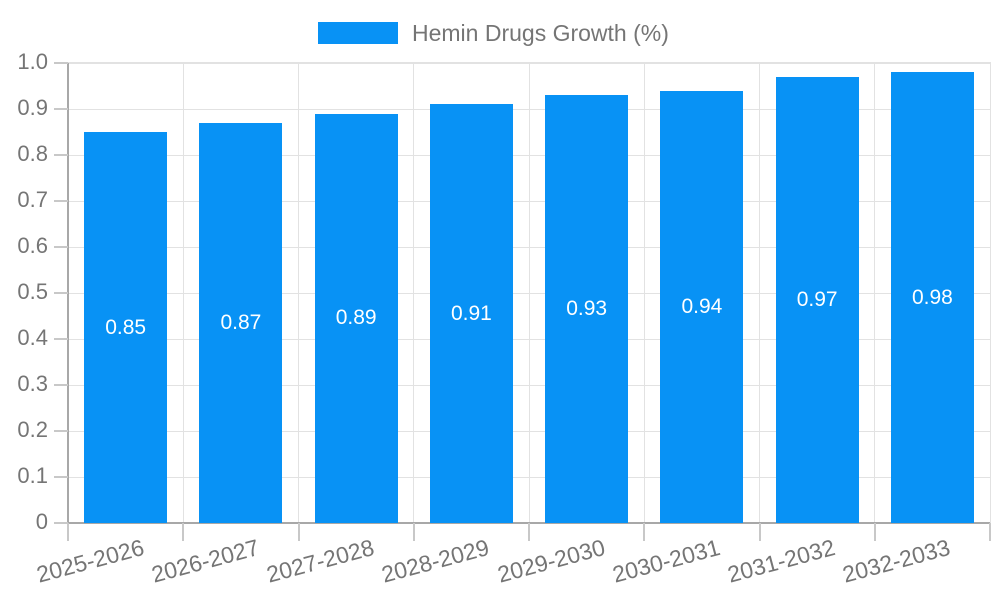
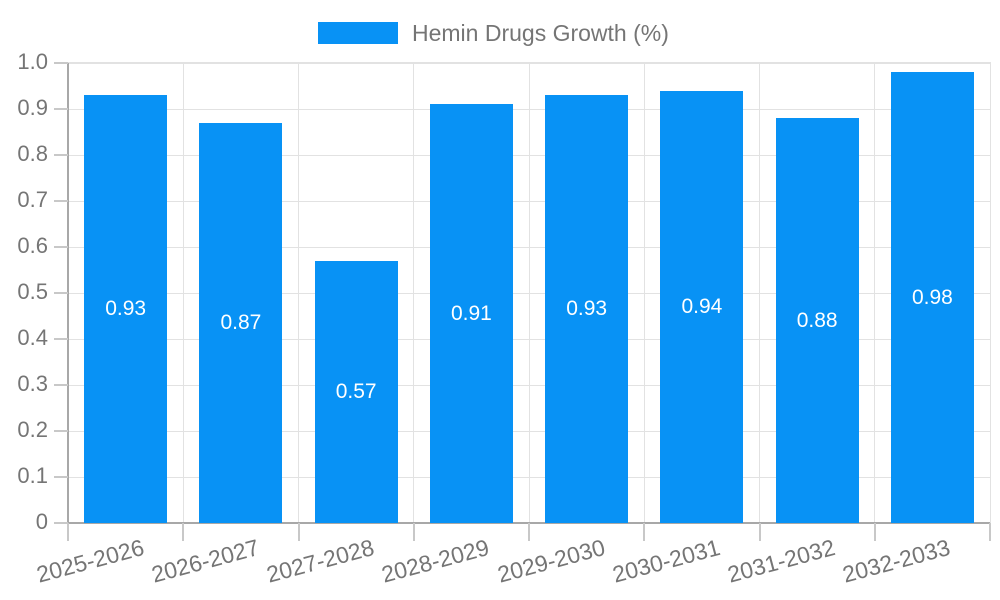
2025-2026: 0.85 -> 0.93
2027-2028: 0.89 -> 0.57
2031-2032: 0.97 -> 0.88
